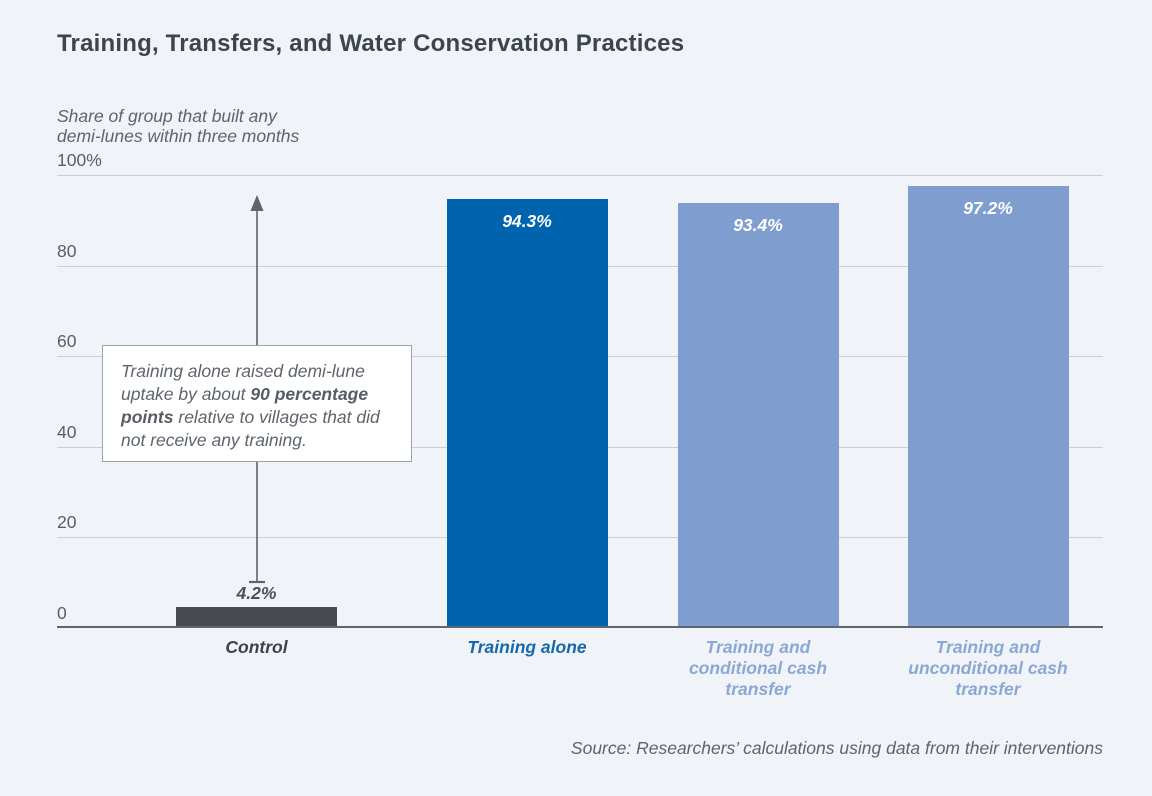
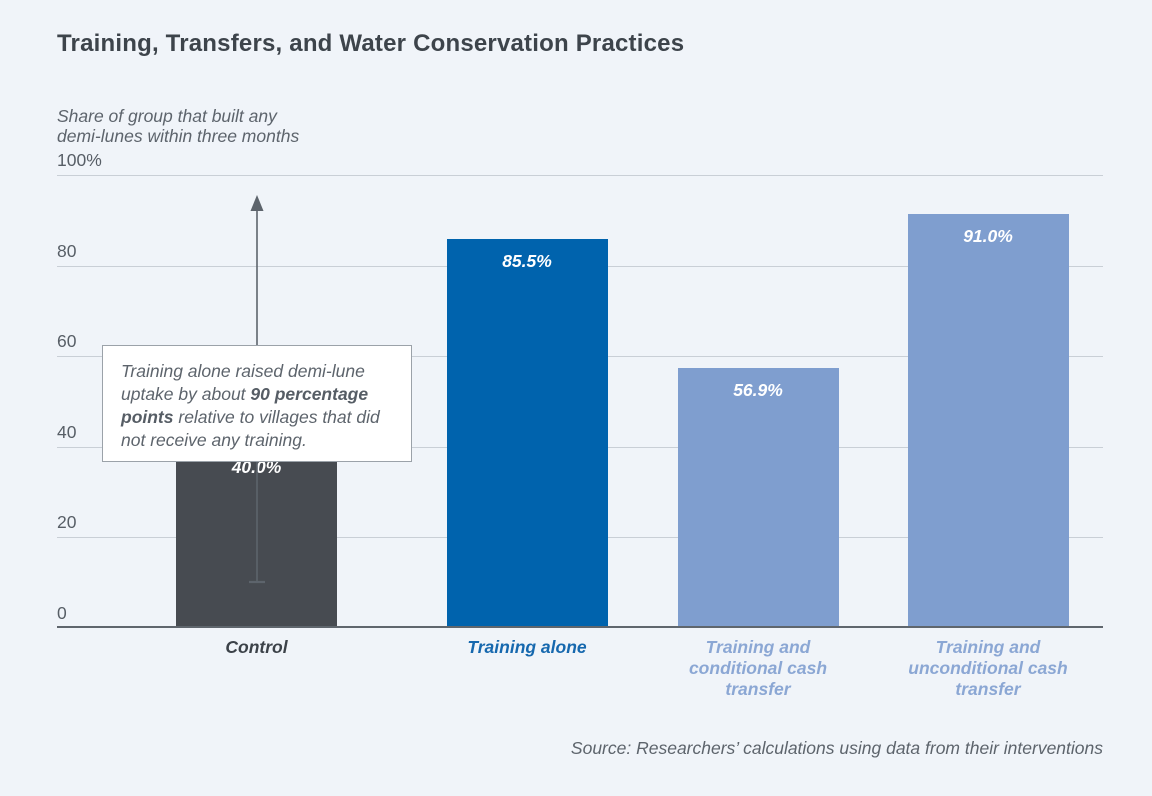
Control: 4.2% -> 40.0%
Training alone: 94.3% -> 85.5%
Training and conditional cash transfer: 93.4% -> 56.9%
Training and unconditional cash transfer: 97.2% -> 91.0%
